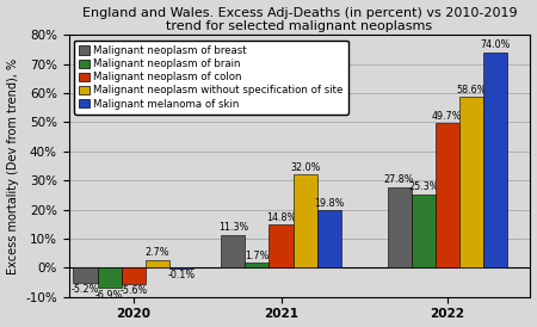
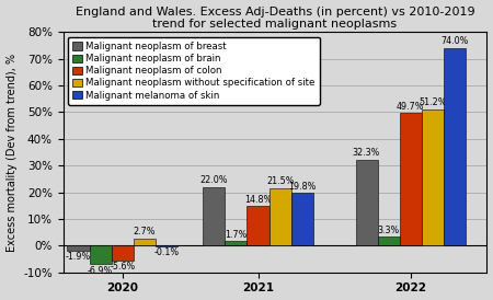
Malignant neoplasm of breast/2020: -5.2% -> -1.9%
Malignant neoplasm of breast/2021: 11.3% -> 22.0%
Malignant neoplasm without specification of site/2021: 32.0% -> 21.5%
Malignant neoplasm of breast/2022: 27.8% -> 32.3%
Malignant neoplasm of brain/2022: 25.3% -> 3.3%
Malignant neoplasm without specification of site/2022: 58.6% -> 51.2%
